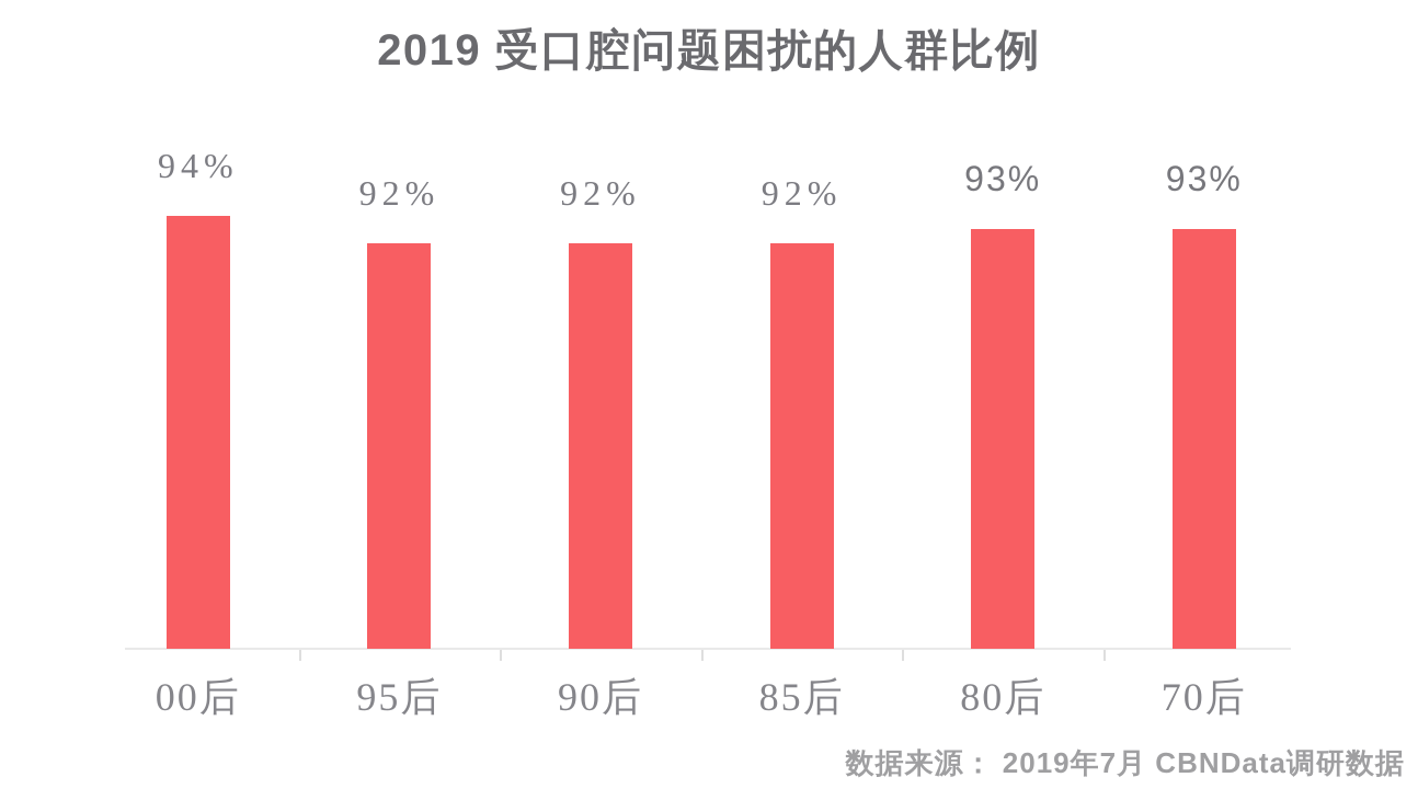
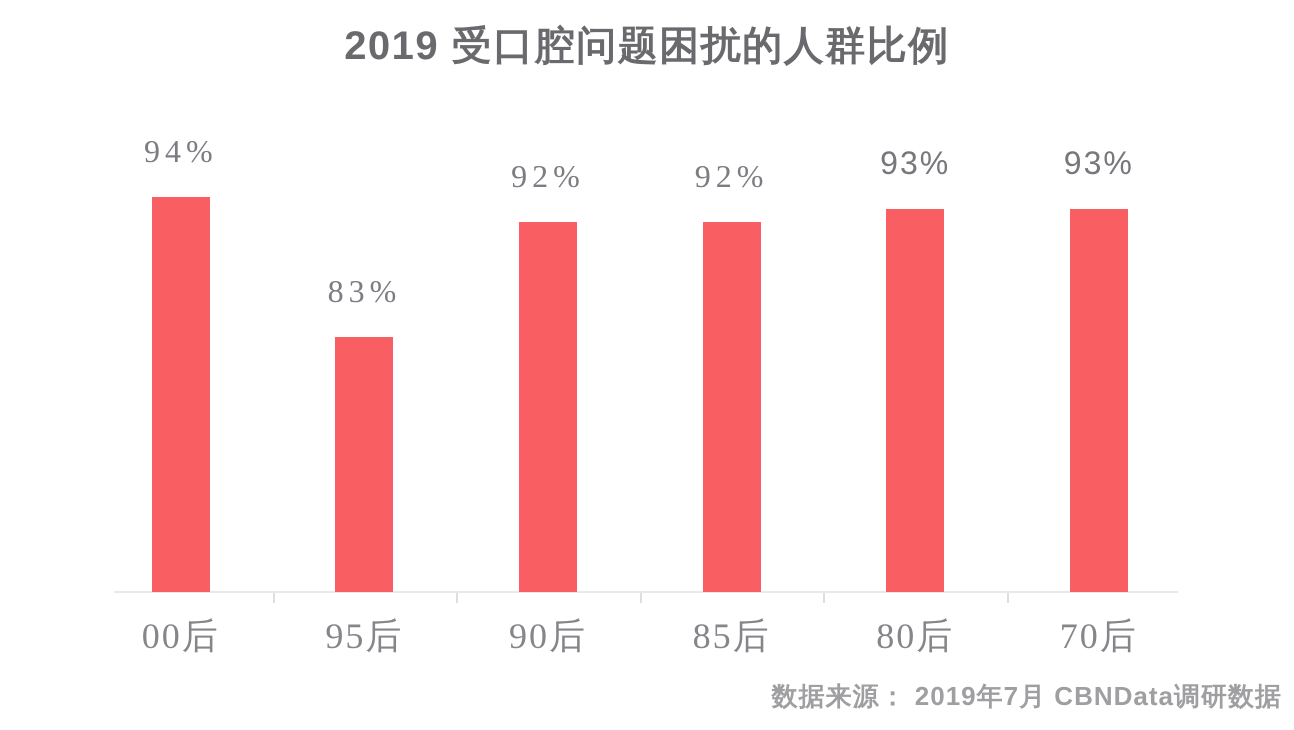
95后: 92% -> 83%
